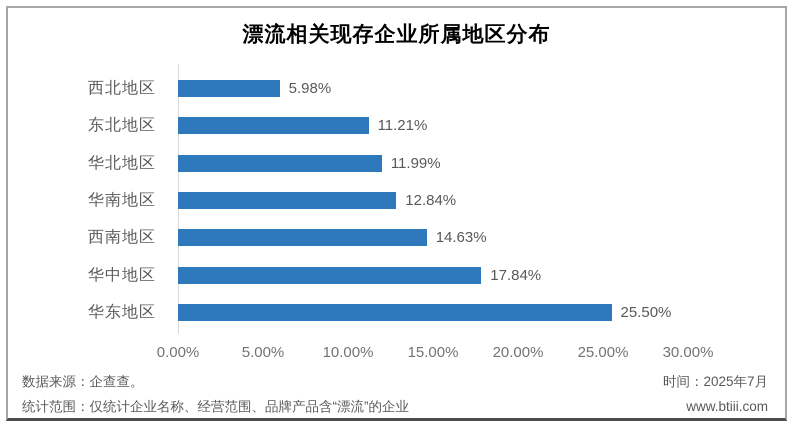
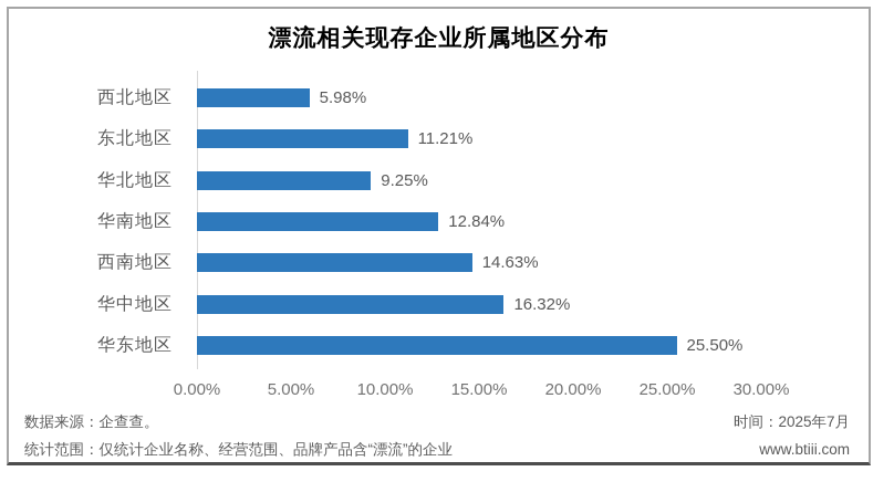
华北地区: 11.99% -> 9.25%
华中地区: 17.84% -> 16.32%
